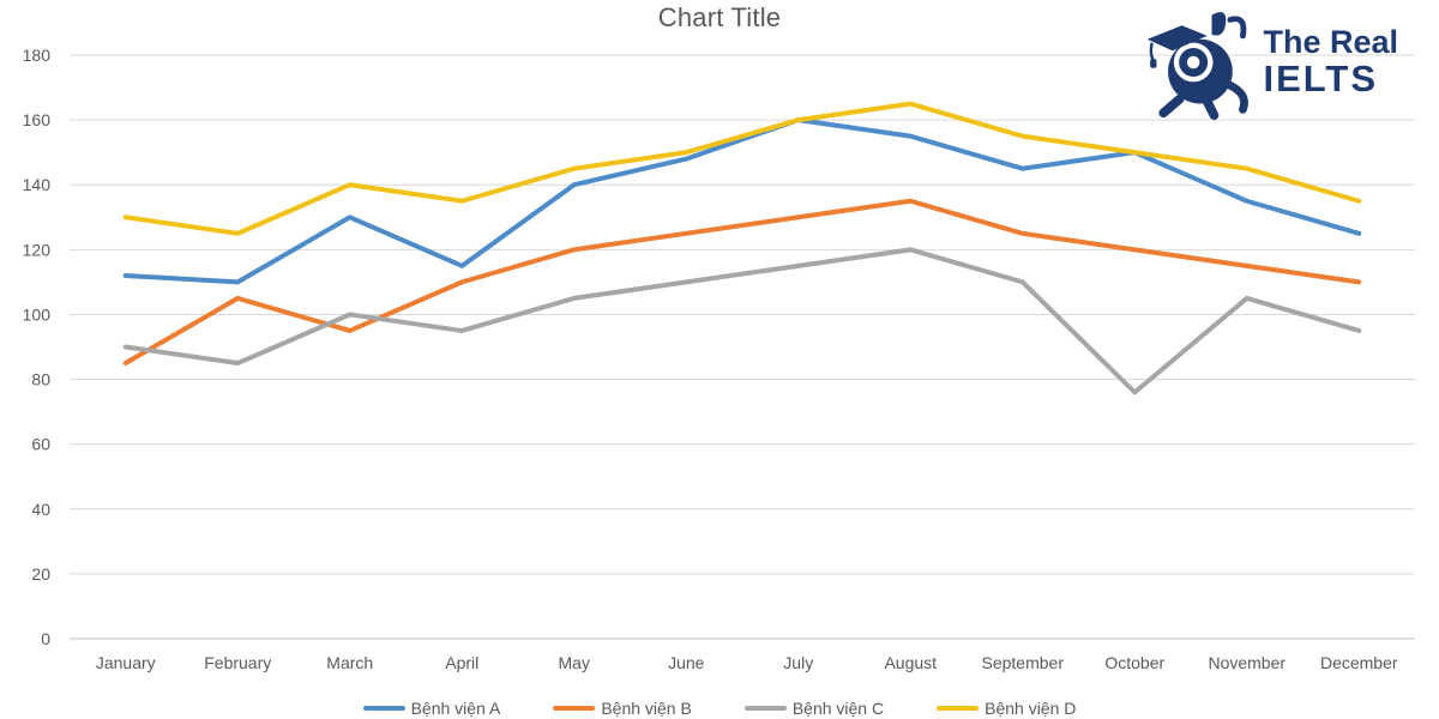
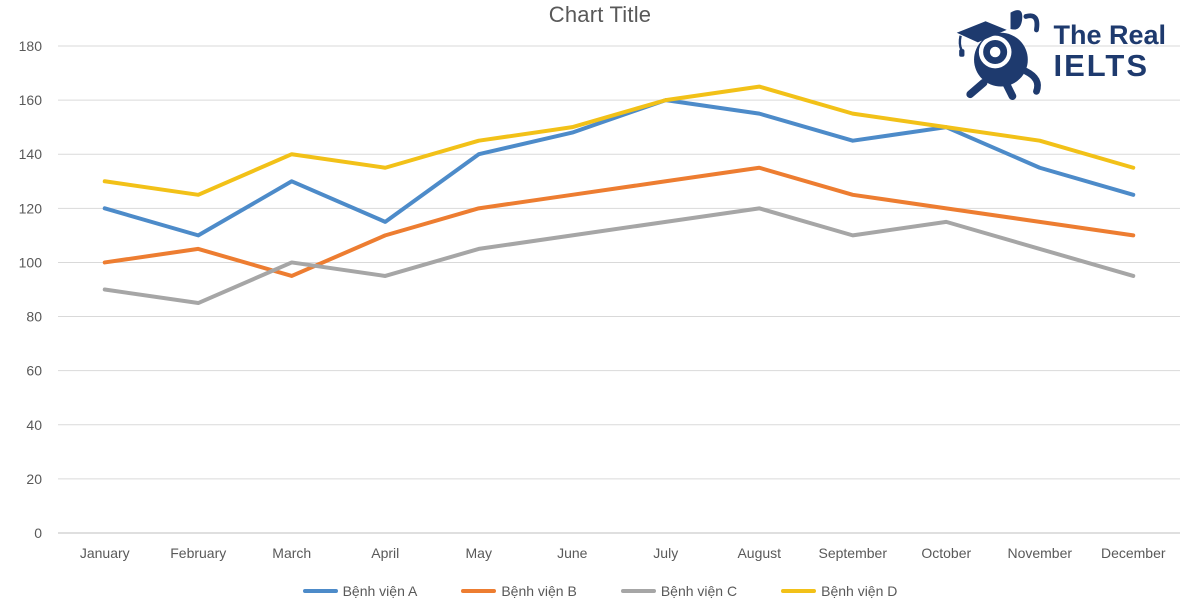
Bệnh viện A/January: 112 -> 120
Bệnh viện B/January: 85 -> 100
Bệnh viện C/October: 76 -> 115
